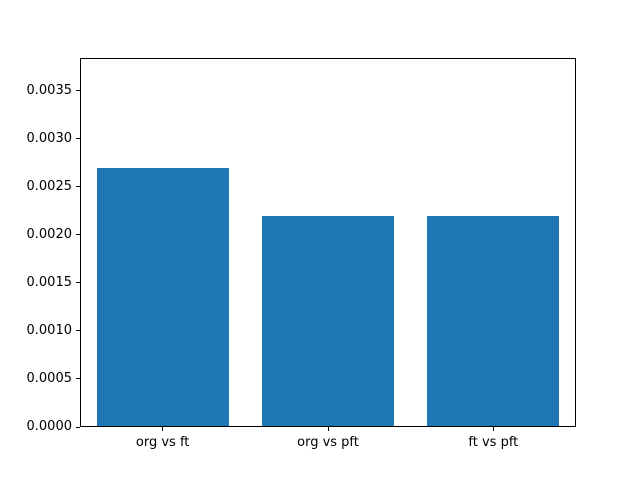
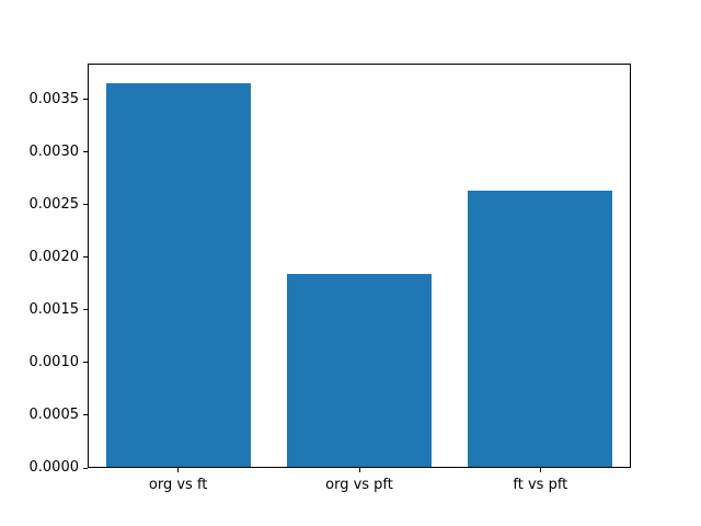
org vs ft: 0.0027 -> 0.0037
org vs pft: 0.0022 -> 0.0018
ft vs pft: 0.0022 -> 0.0026
